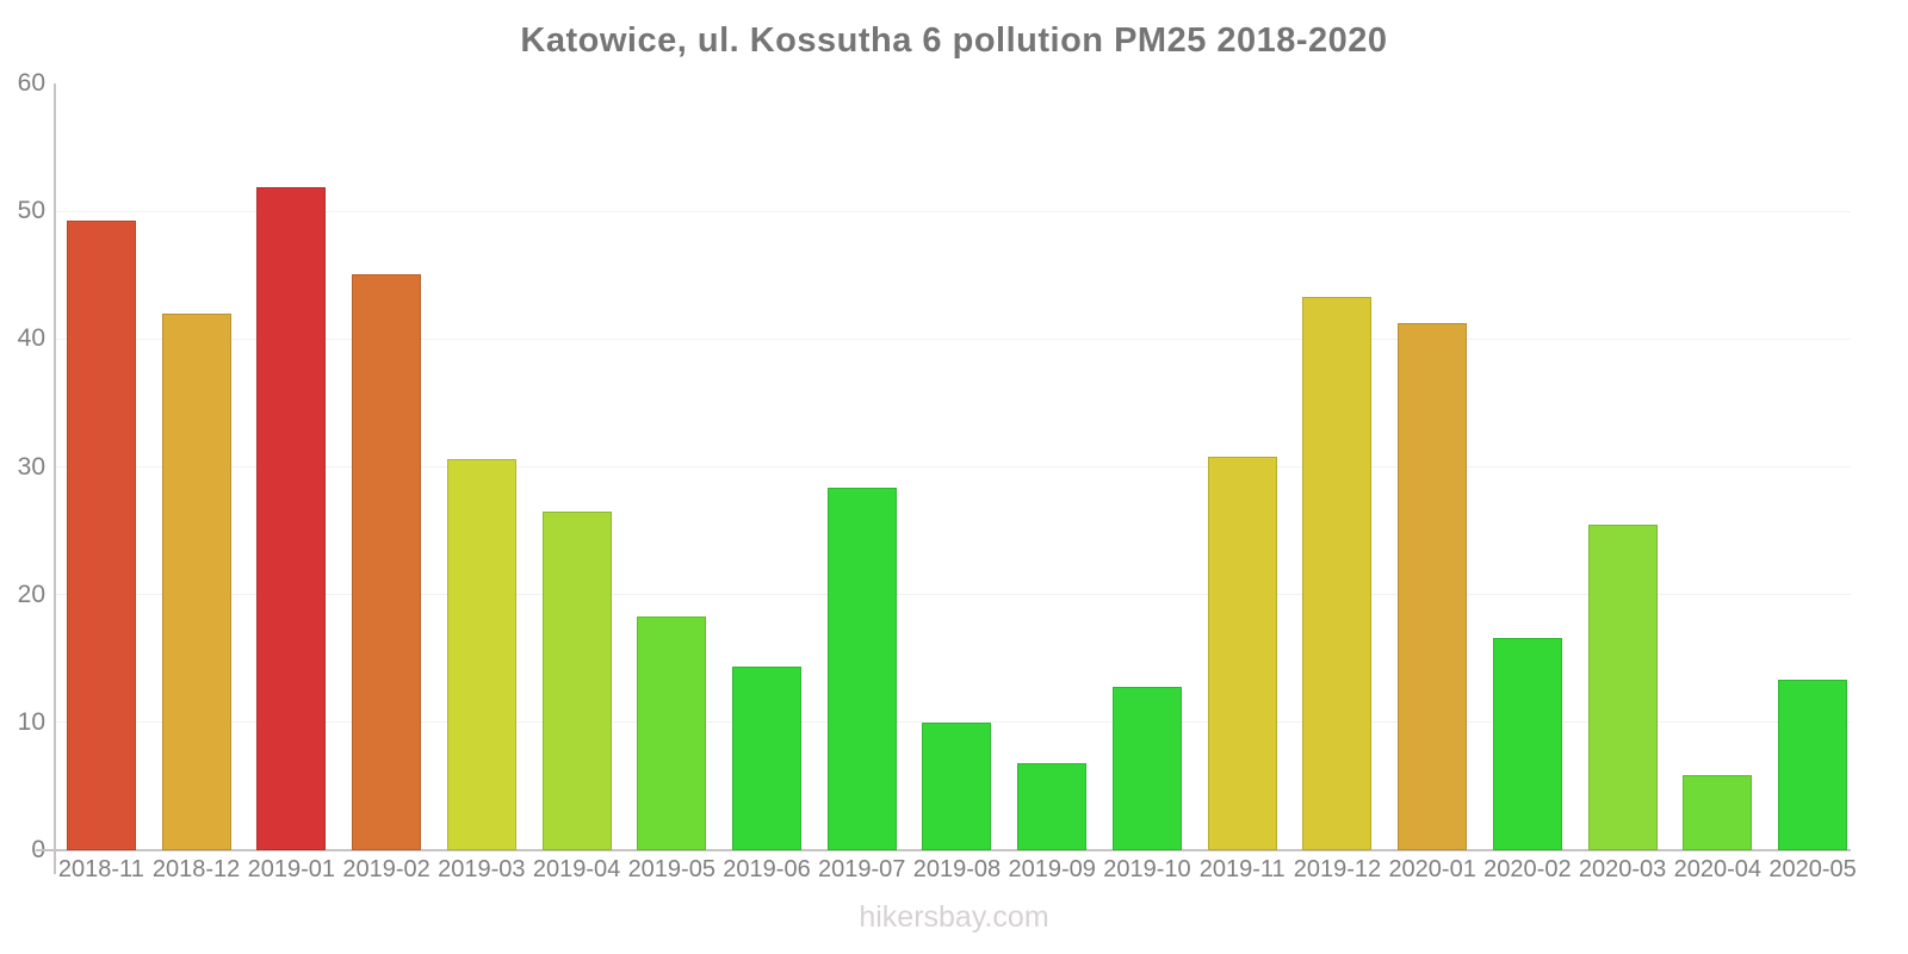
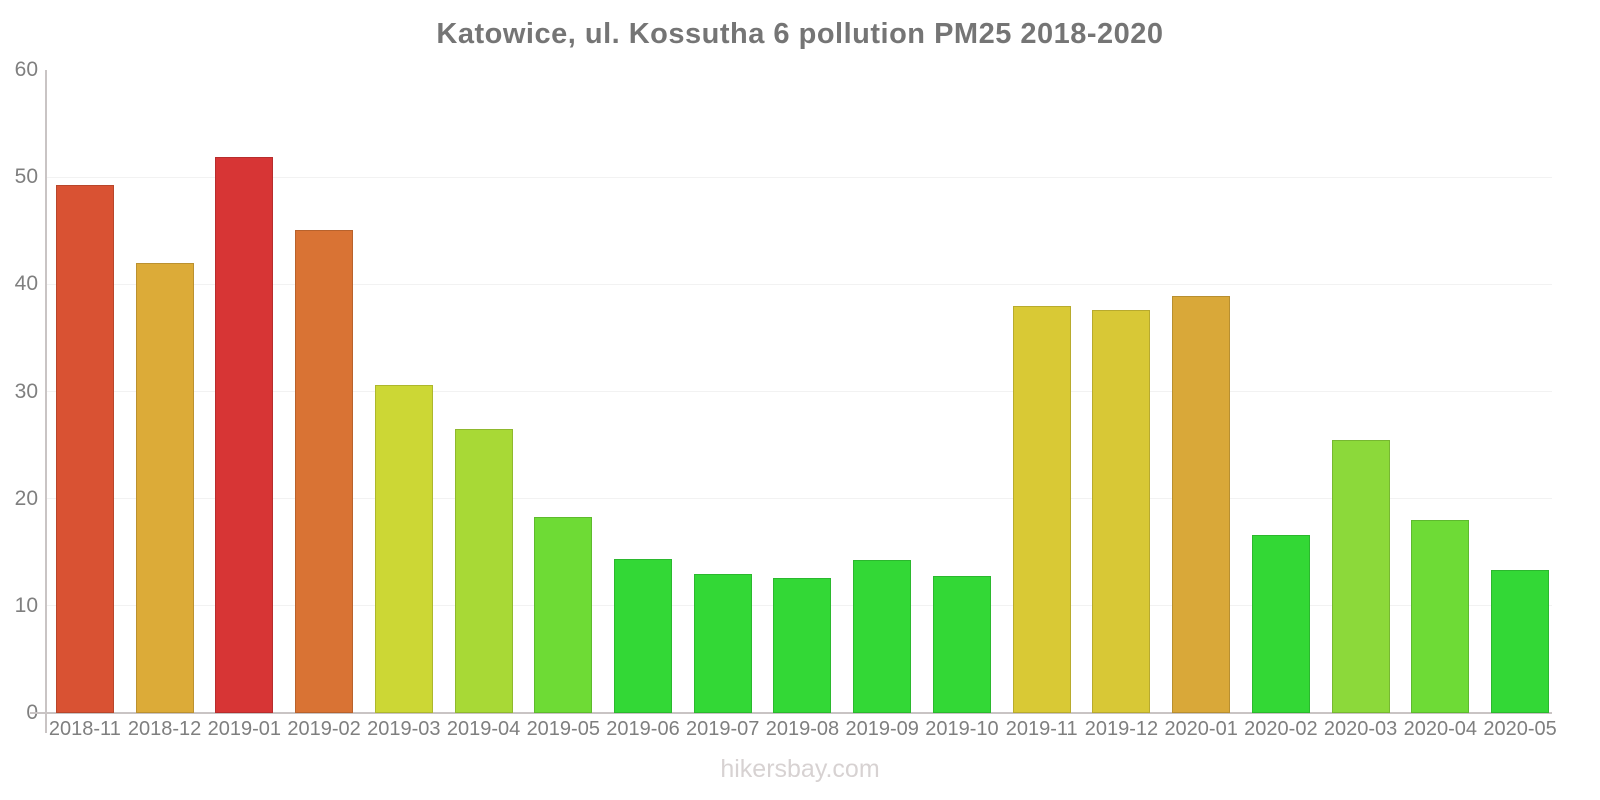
2019-07: 28.4 -> 13.0
2019-08: 10.0 -> 12.6
2019-09: 6.8 -> 14.3
2019-11: 30.8 -> 38.0
2019-12: 43.3 -> 37.6
2020-01: 41.2 -> 38.9
2020-04: 5.9 -> 18.0
